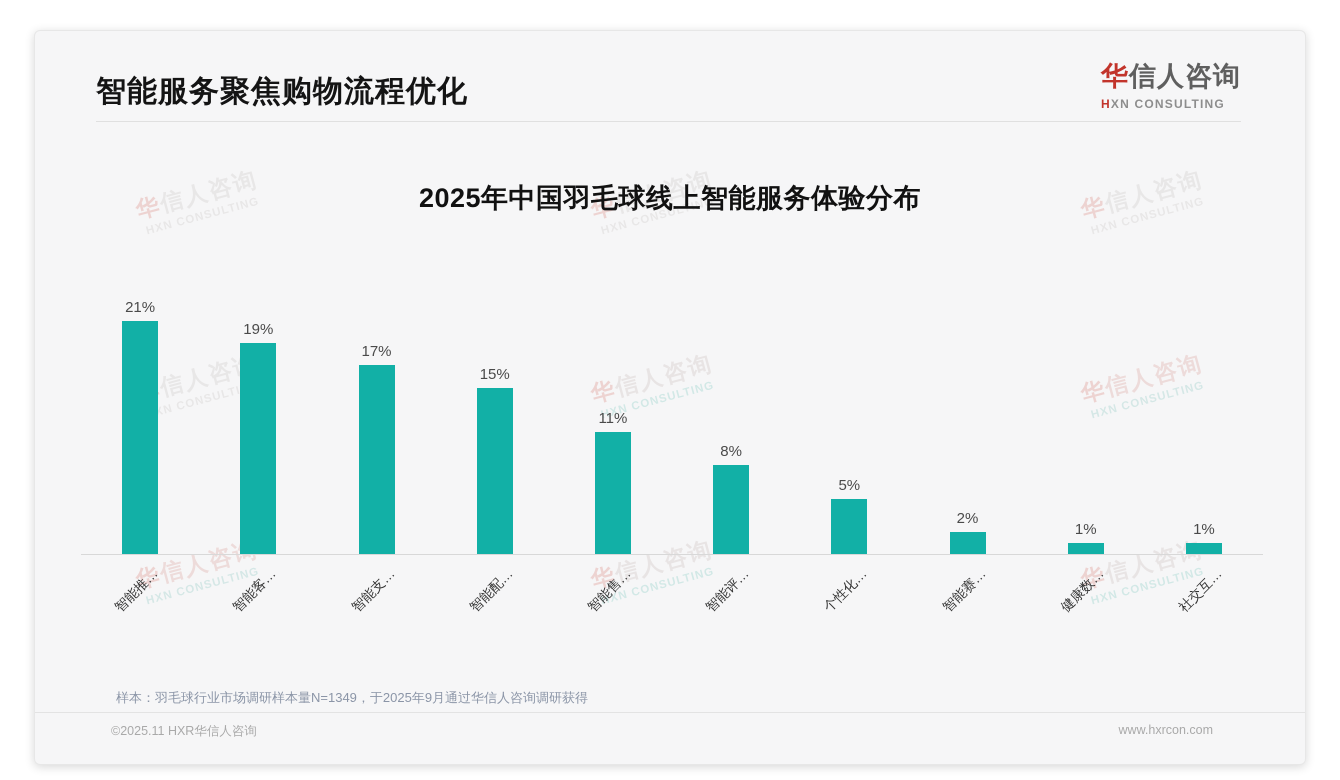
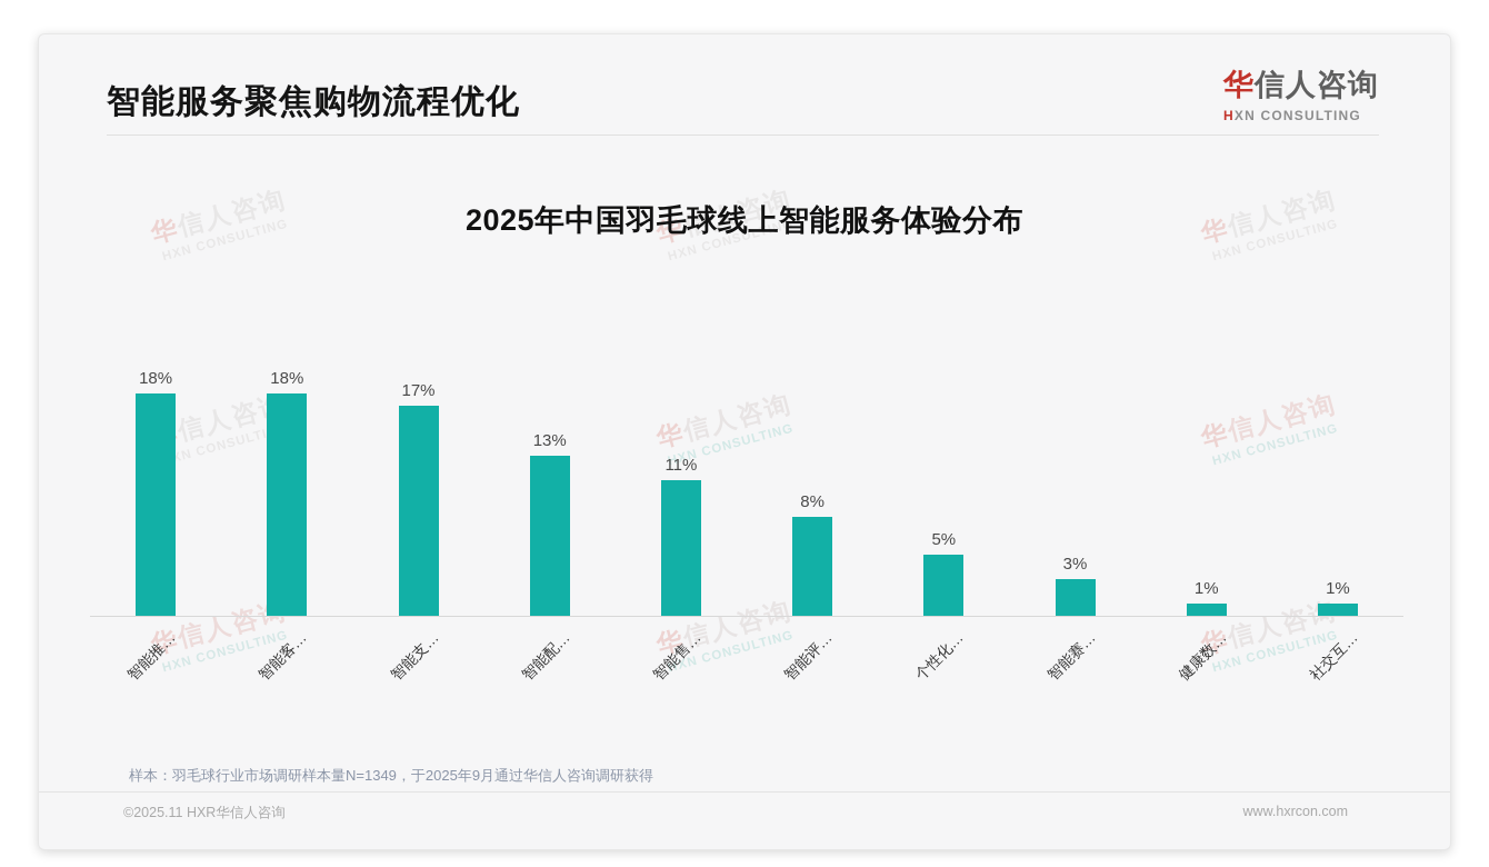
智能推…: 21% -> 18%
智能客…: 19% -> 18%
智能配…: 15% -> 13%
智能赛…: 2% -> 3%
